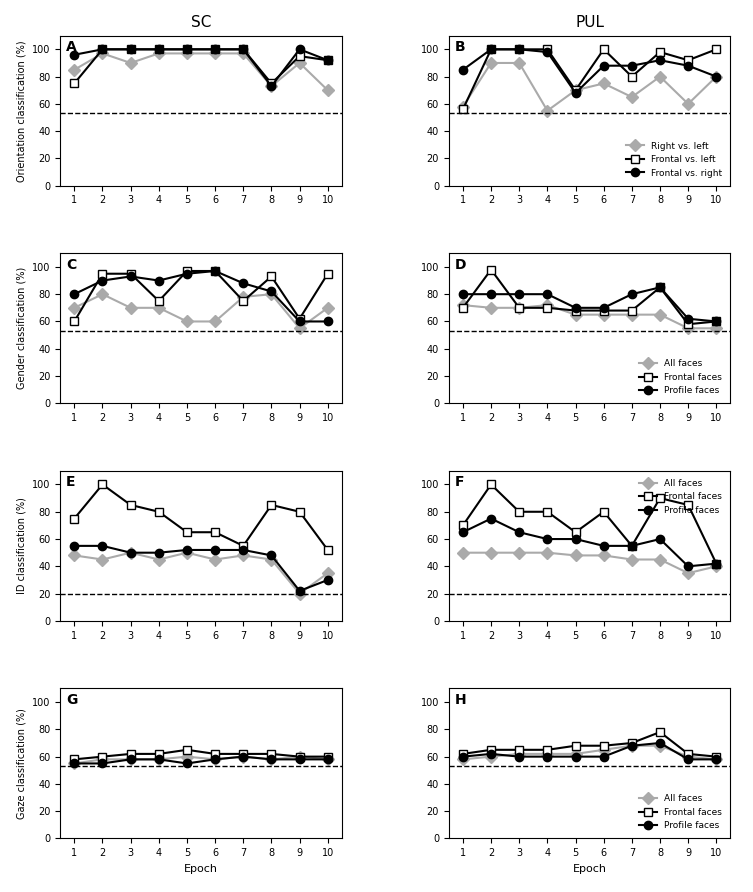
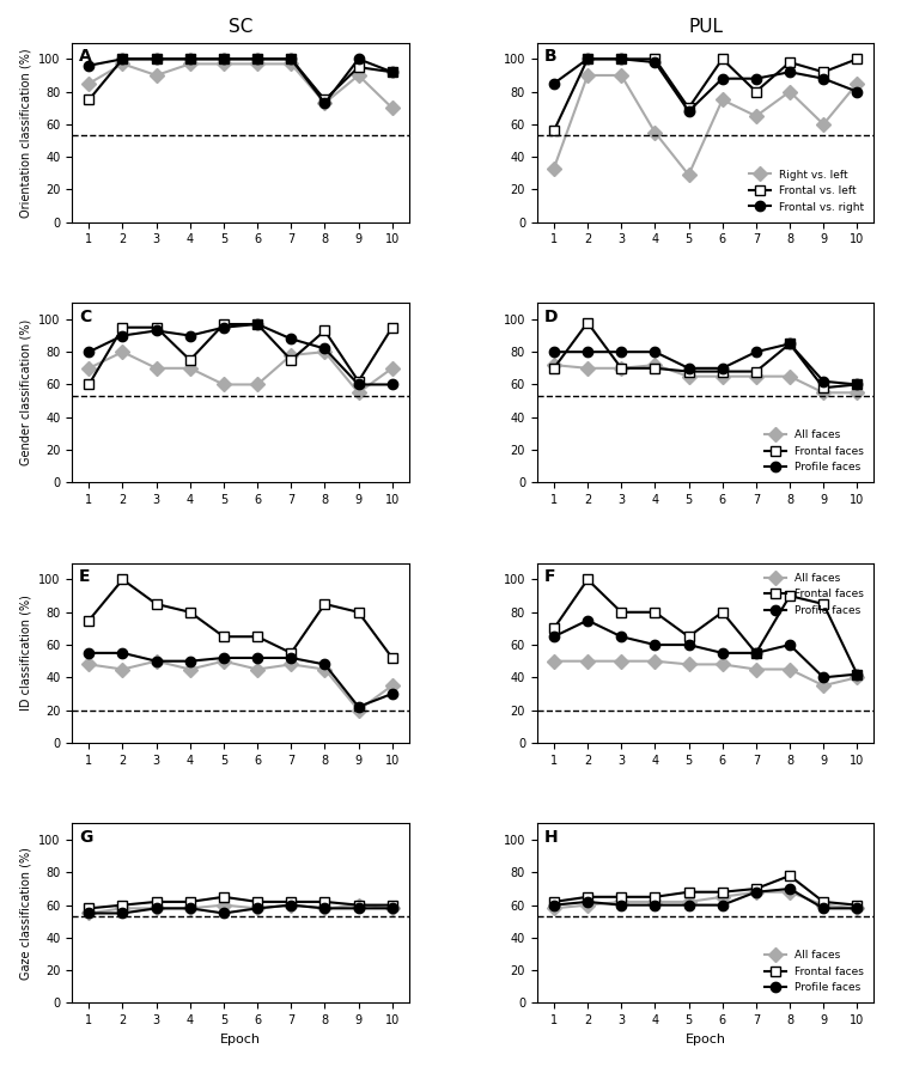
PUL/Right vs. left/1: 58 -> 33
PUL/Right vs. left/5: 70 -> 29
PUL/Right vs. left/10: 80 -> 85
